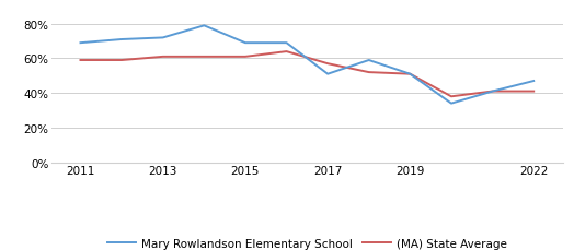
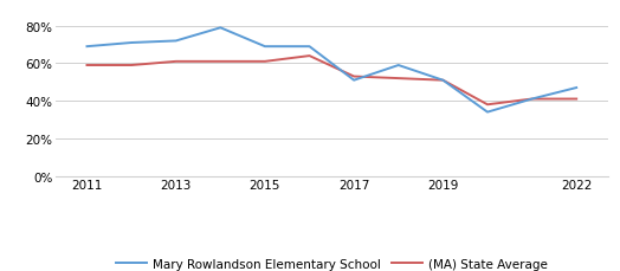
(MA) State Average/2017: 57% -> 53%
